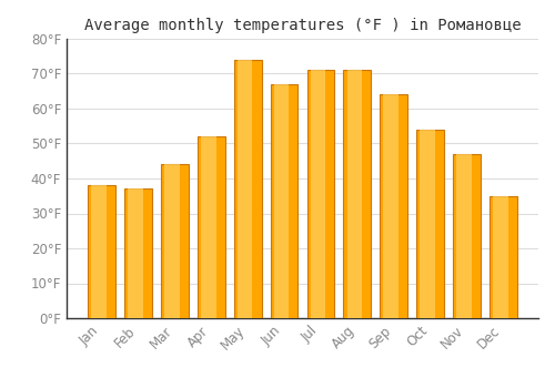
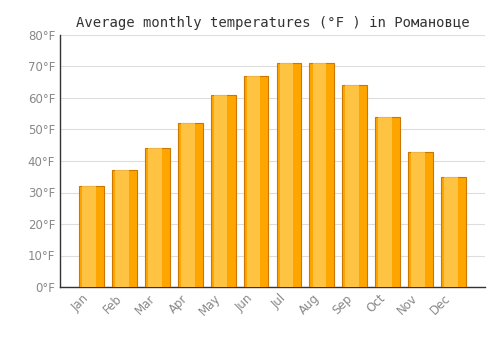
Jan: 38°F -> 32°F
May: 74°F -> 61°F
Nov: 47°F -> 43°F
